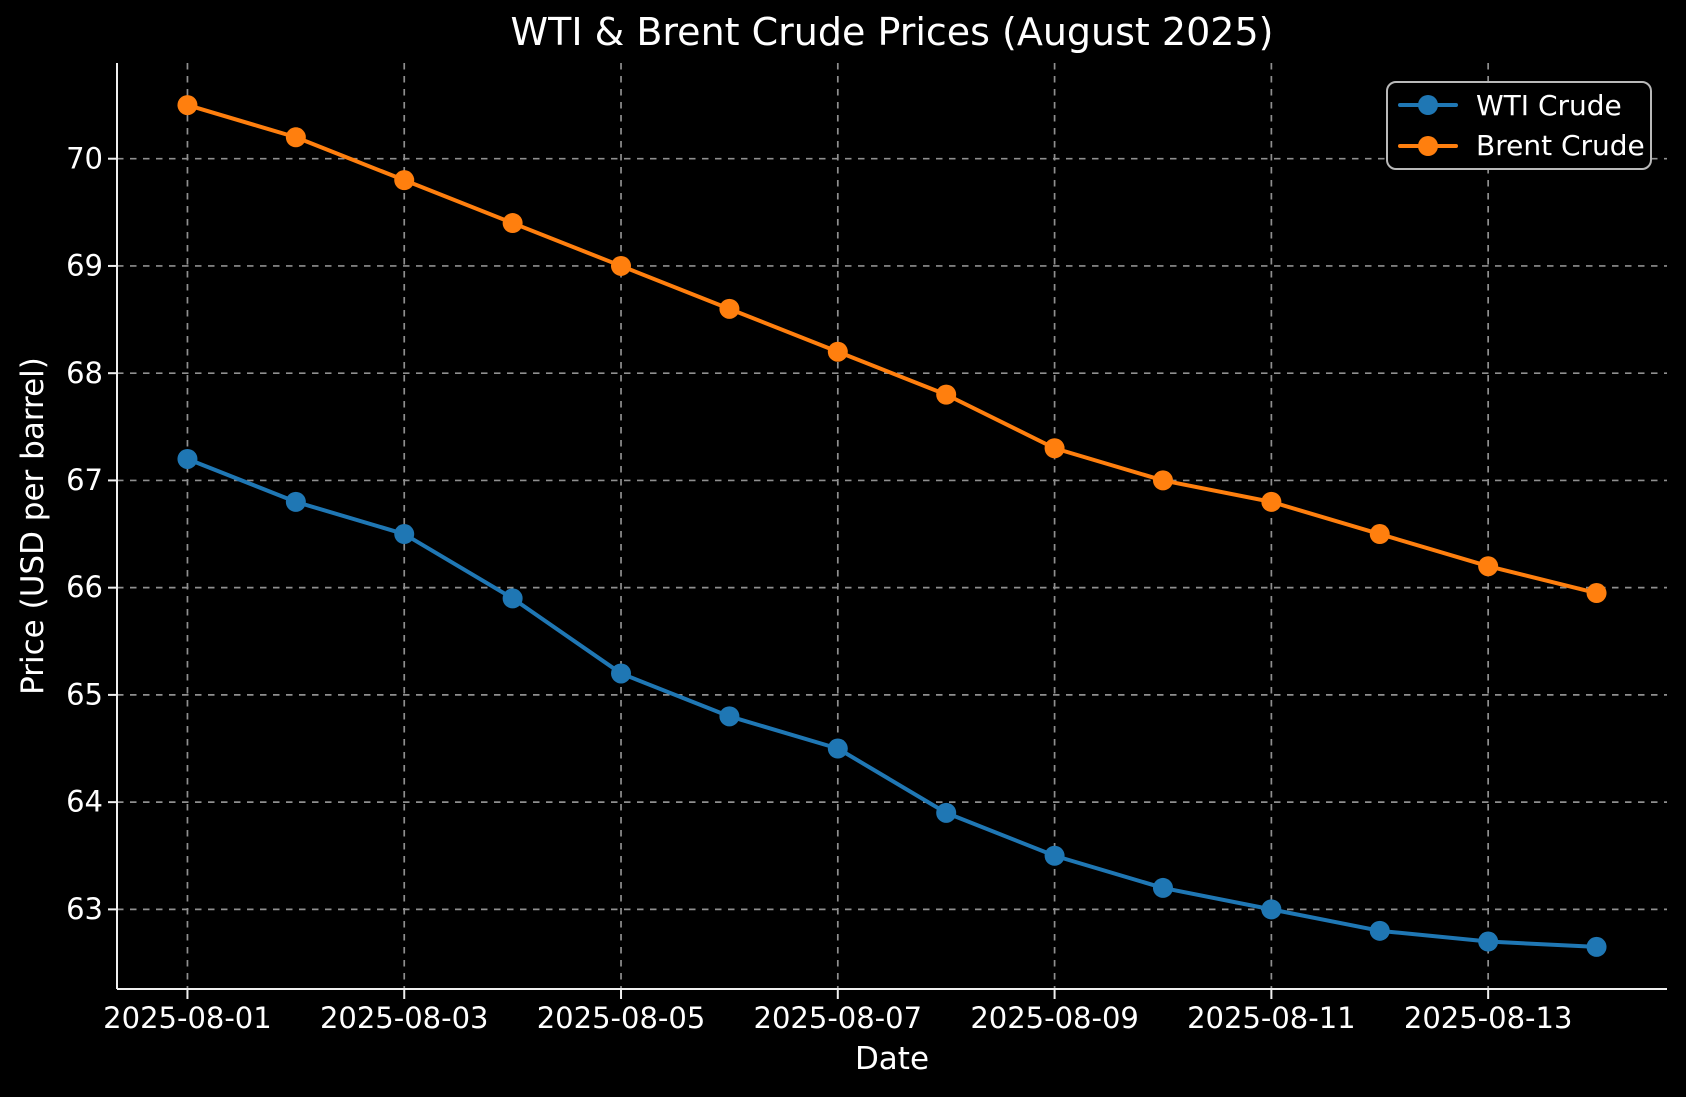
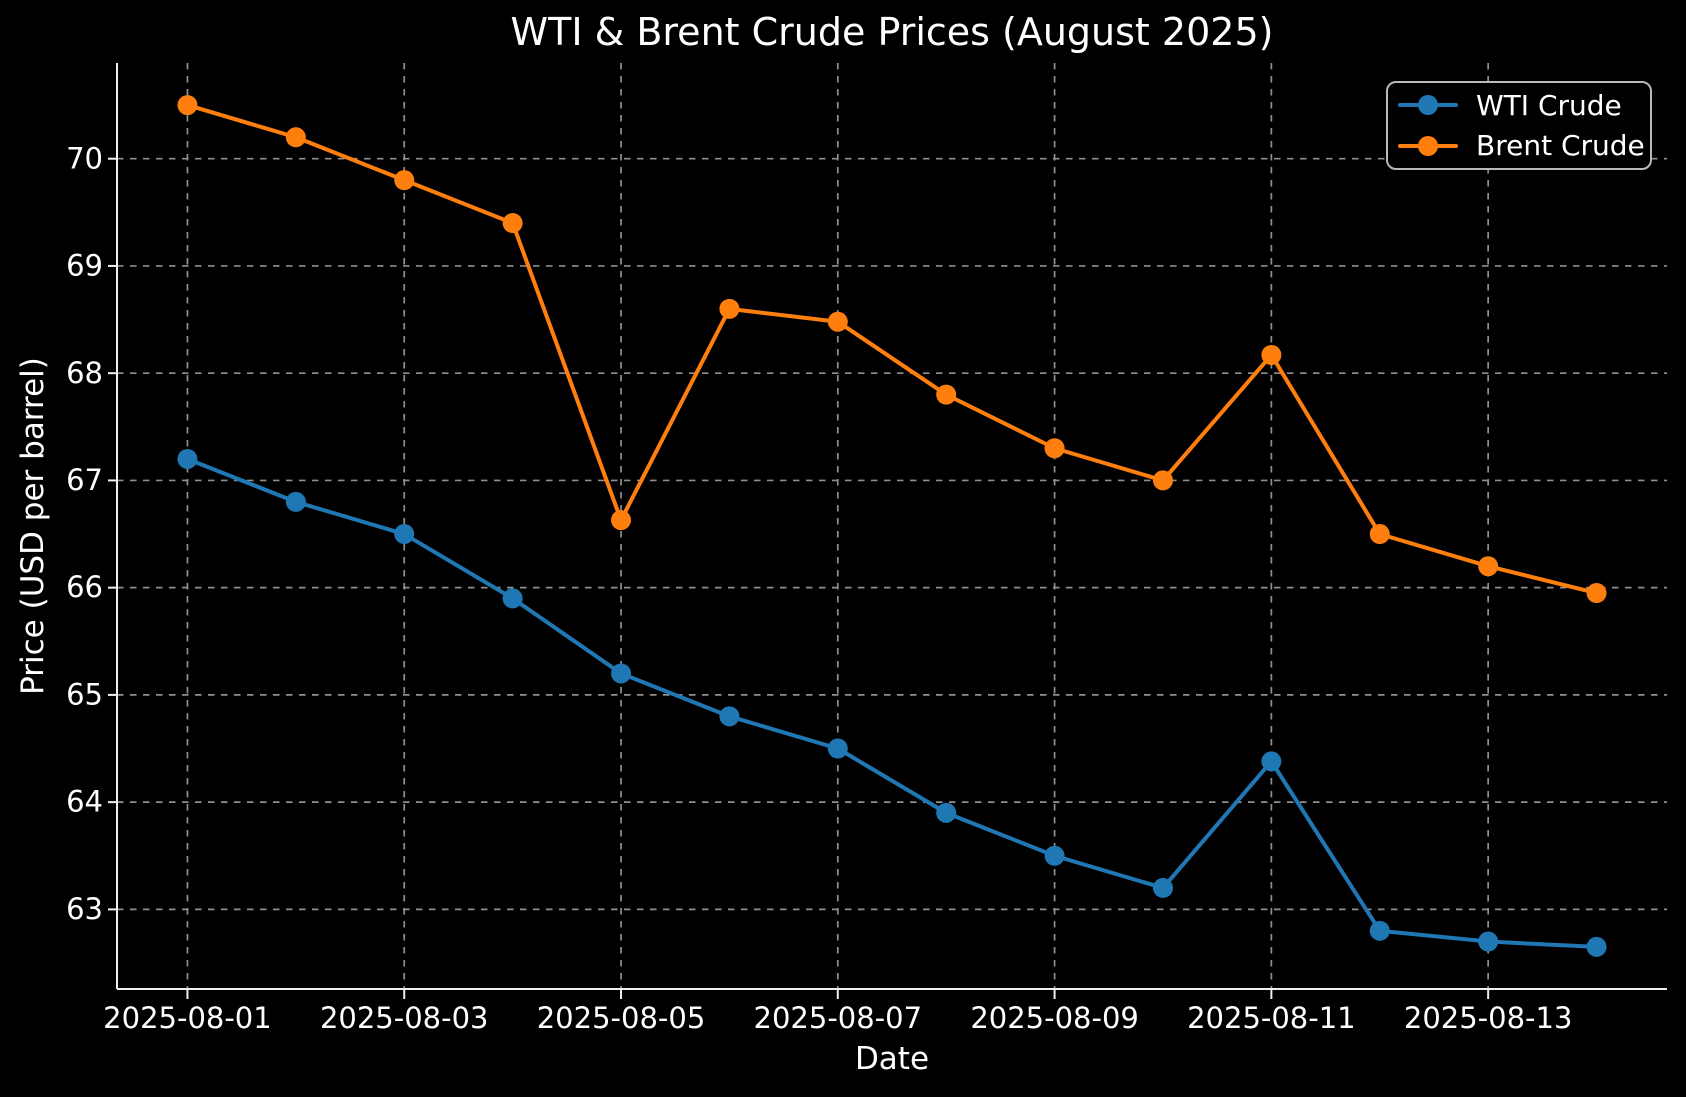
Brent Crude/2025-08-05: 69.00 -> 66.63
Brent Crude/2025-08-07: 68.20 -> 68.48
WTI Crude/2025-08-11: 63.00 -> 64.38
Brent Crude/2025-08-11: 66.80 -> 68.17
